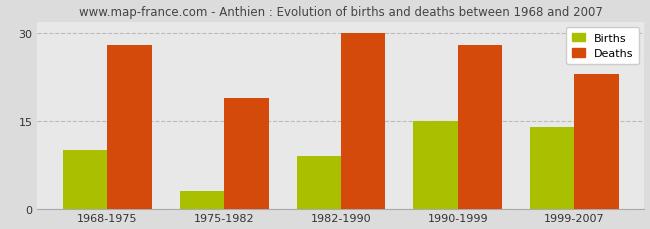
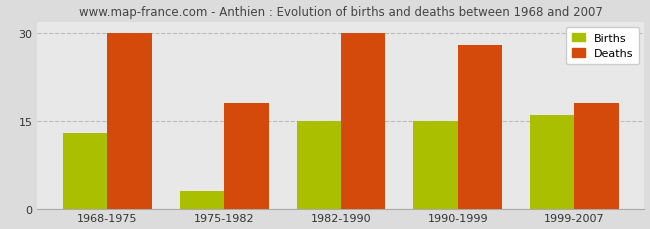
Births/1968-1975: 10 -> 13
Deaths/1968-1975: 28 -> 30
Deaths/1975-1982: 19 -> 18
Births/1982-1990: 9 -> 15
Births/1999-2007: 14 -> 16
Deaths/1999-2007: 23 -> 18
